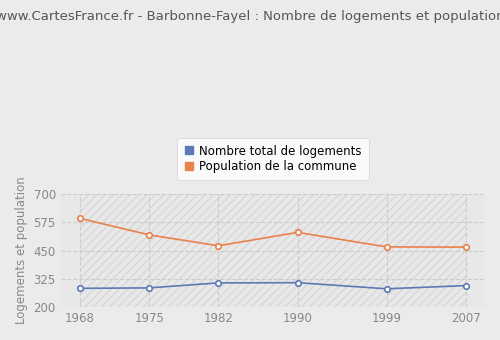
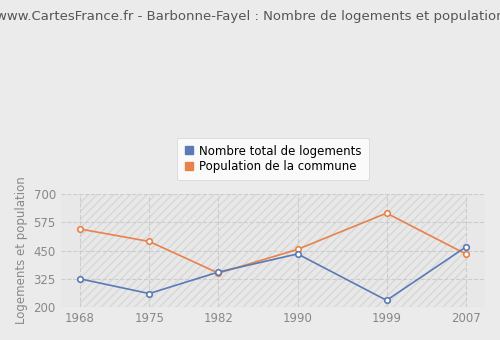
Nombre total de logements/1968: 283 -> 325
Population de la commune/1968: 592 -> 545
Nombre total de logements/1975: 285 -> 260
Population de la commune/1975: 519 -> 490
Nombre total de logements/1982: 307 -> 355
Population de la commune/1982: 471 -> 350
Nombre total de logements/1990: 308 -> 435
Population de la commune/1990: 530 -> 455
Nombre total de logements/1999: 281 -> 230
Population de la commune/1999: 466 -> 615
Nombre total de logements/2007: 295 -> 465
Population de la commune/2007: 465 -> 435
